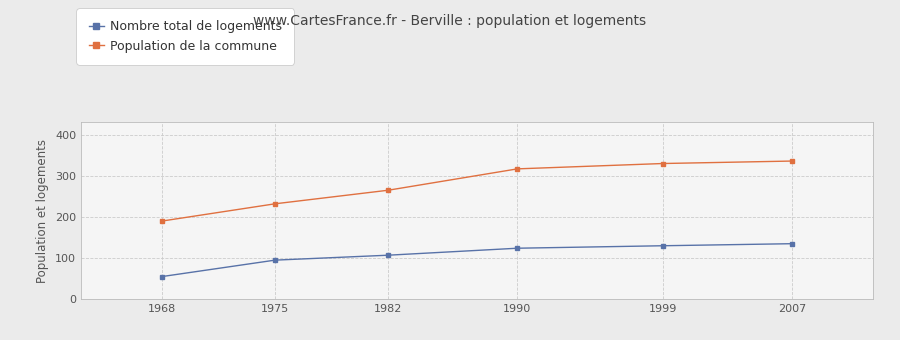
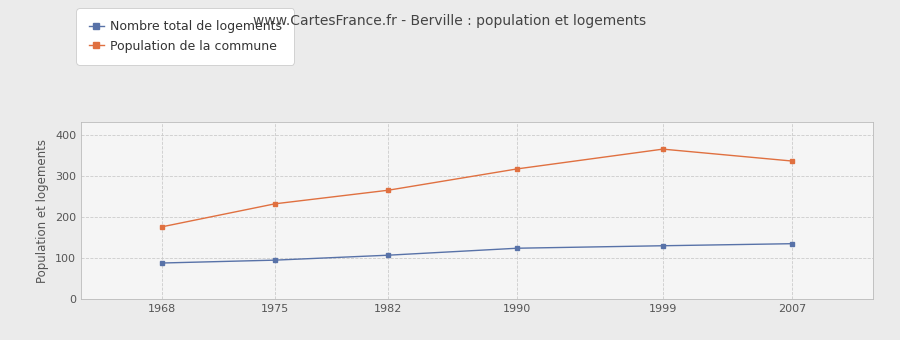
Nombre total de logements/1968: 55 -> 88
Population de la commune/1968: 190 -> 176
Population de la commune/1999: 330 -> 365
